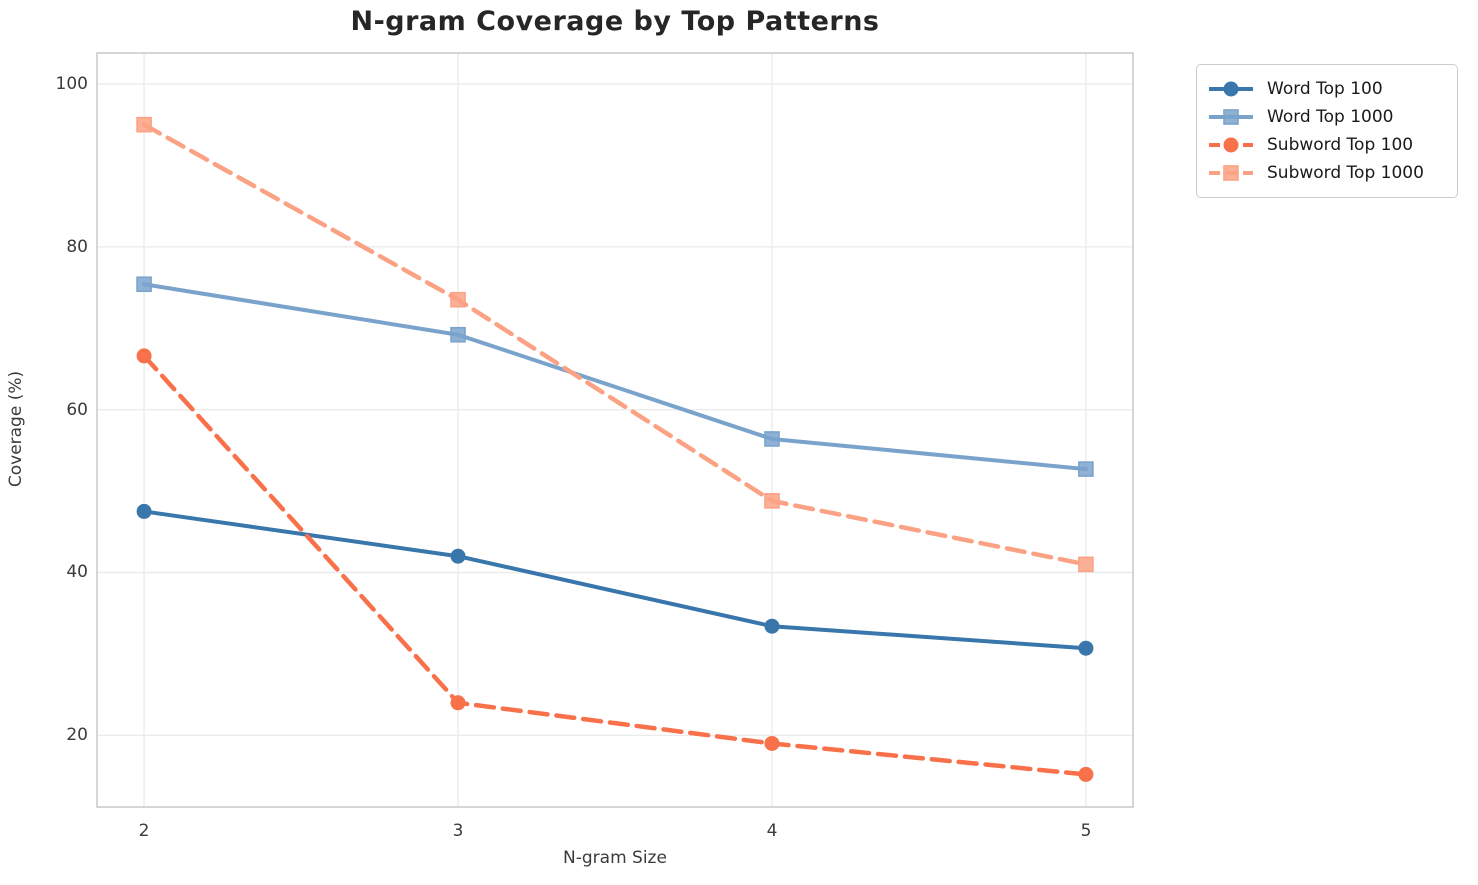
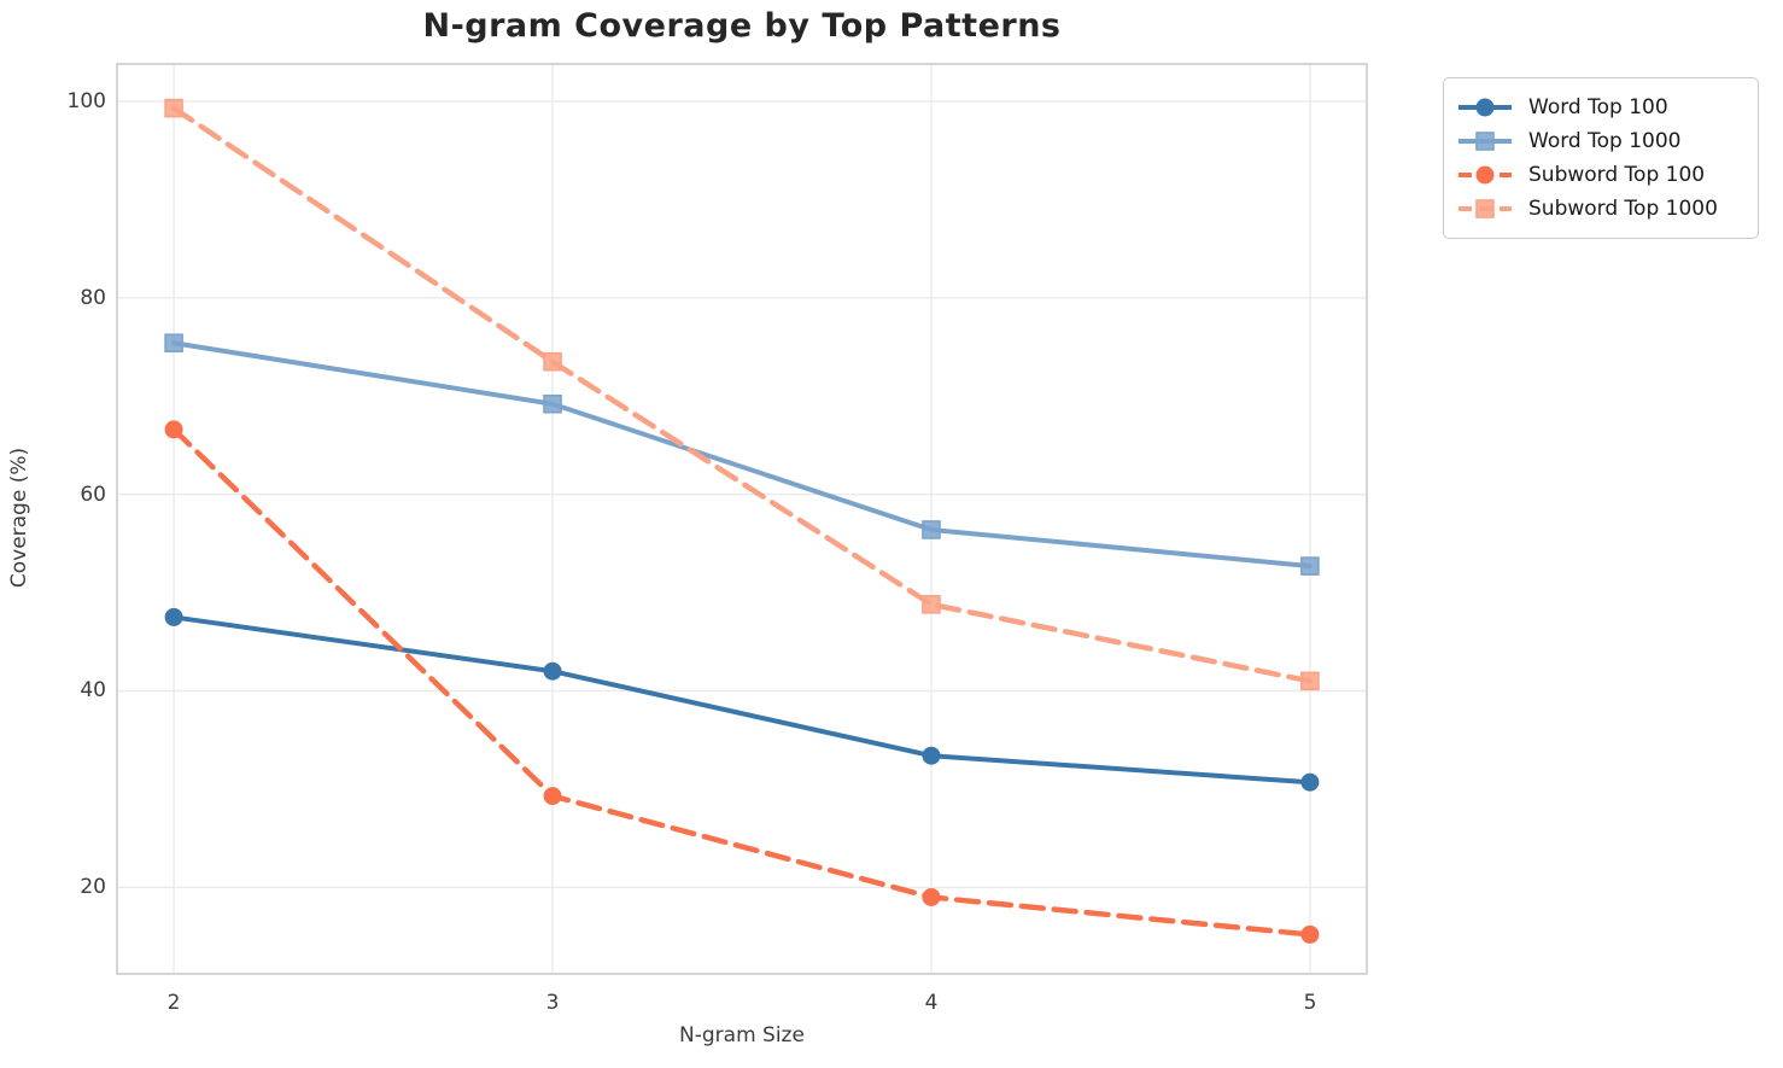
Subword Top 1000/2: 95 -> 99
Subword Top 100/3: 24 -> 29
